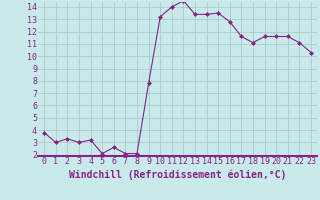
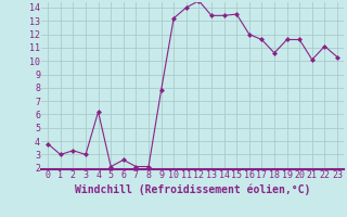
4: 3.2 -> 6.2
16: 12.8 -> 12.0
18: 11.1 -> 10.6
21: 11.6 -> 10.1
